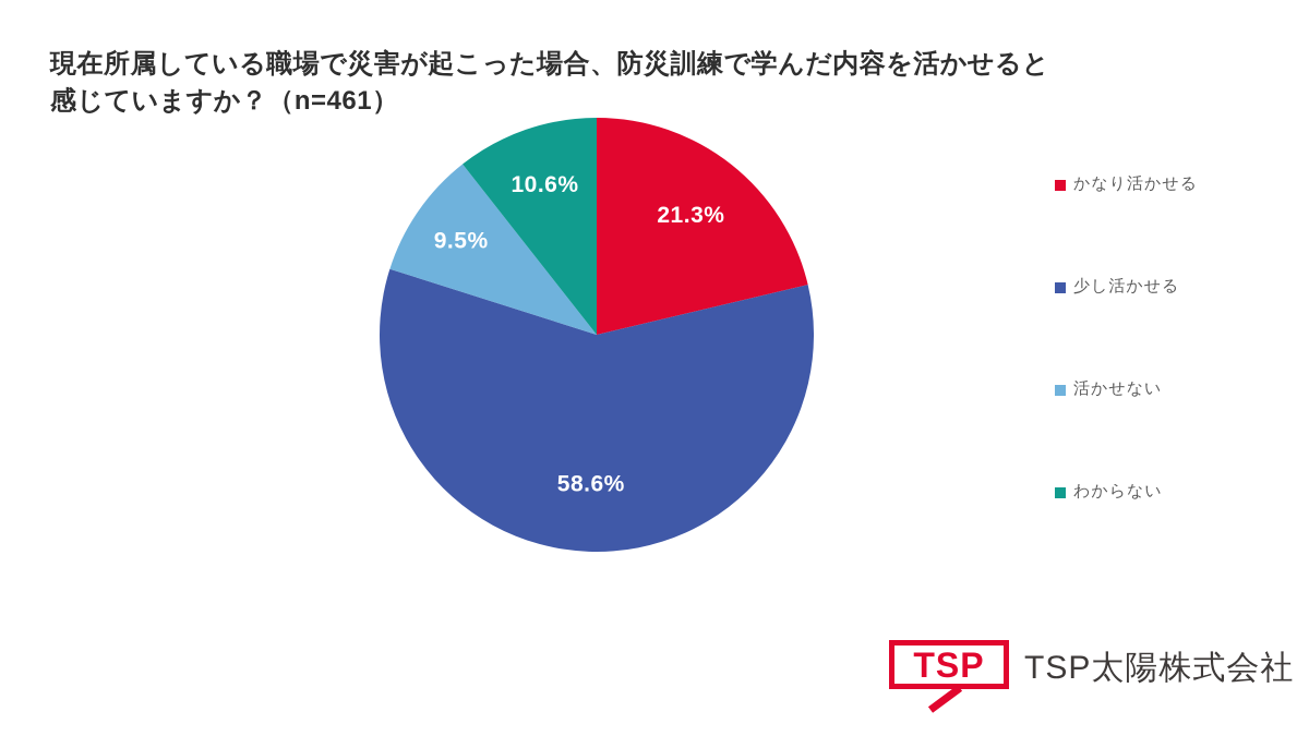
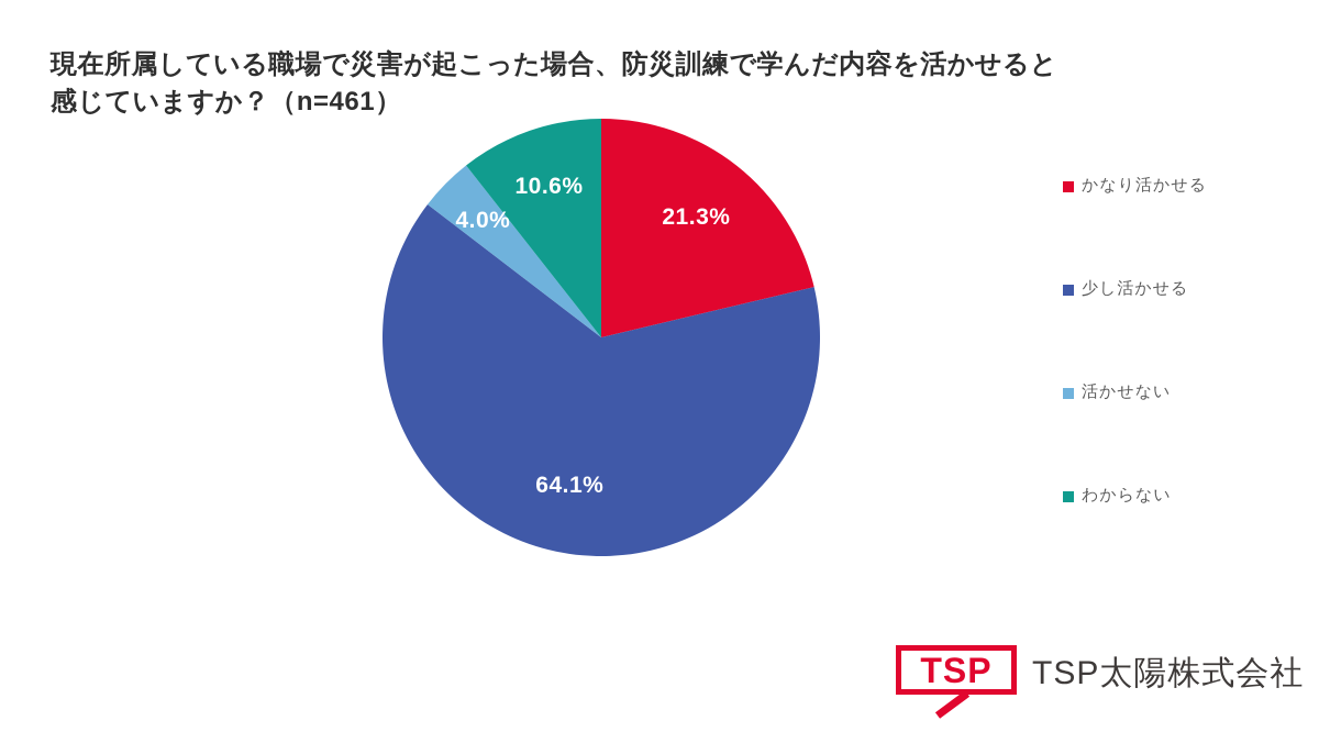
少し活かせる: 58.6% -> 64.1%
活かせない: 9.5% -> 4.0%
